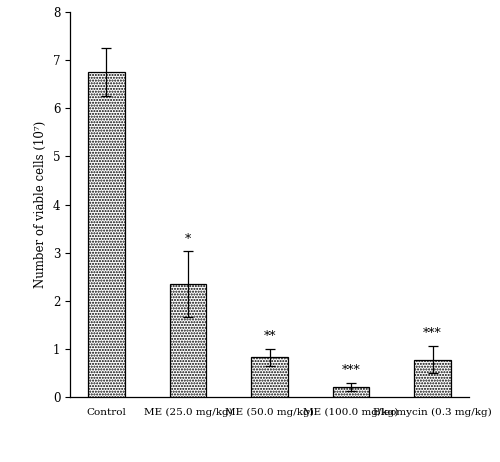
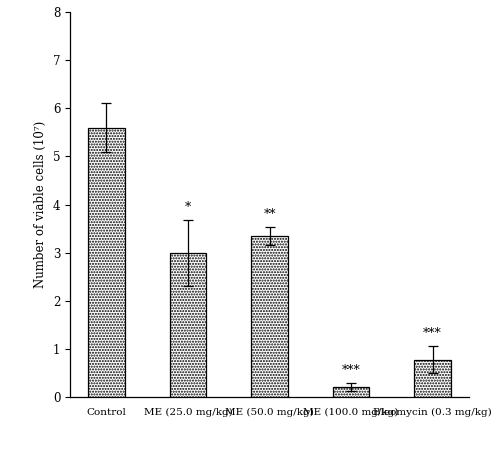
Control: 6.75 -> 5.60
ME (25.0 mg/kg): 2.35 -> 3.00
ME (50.0 mg/kg): 0.83 -> 3.35
